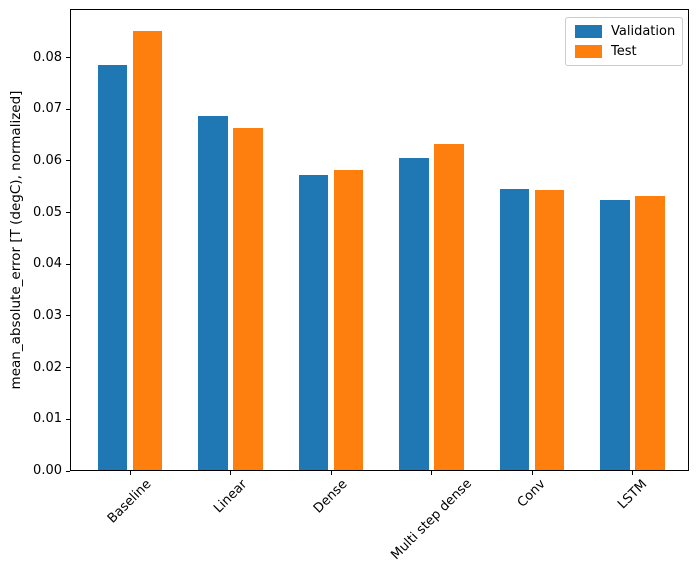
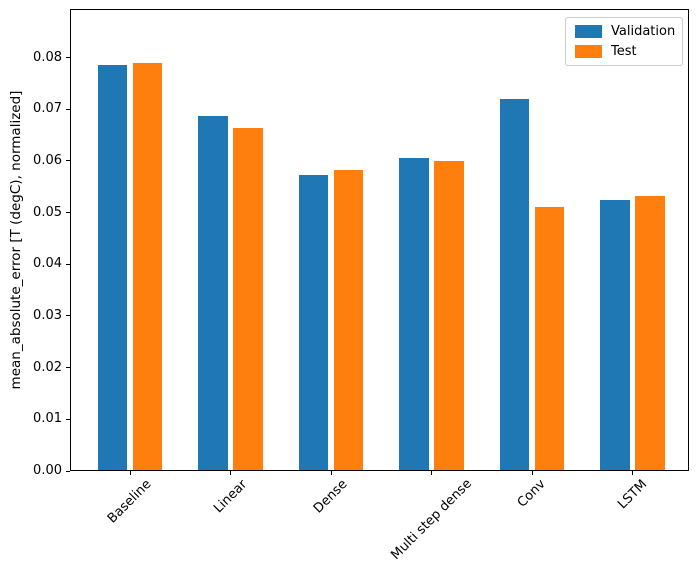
Test/Baseline: 0.085 -> 0.079
Test/Multi step dense: 0.063 -> 0.060
Validation/Conv: 0.054 -> 0.072
Test/Conv: 0.054 -> 0.051
